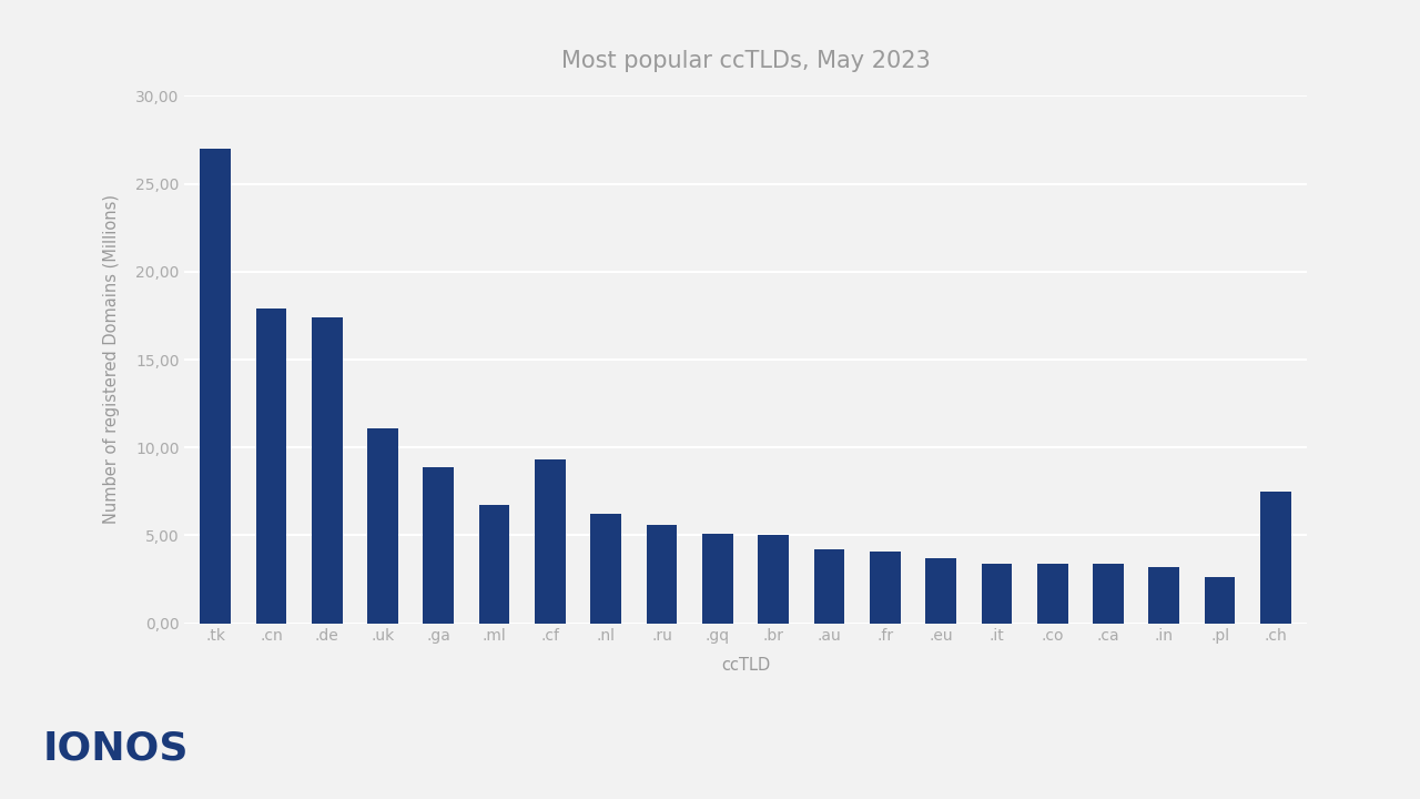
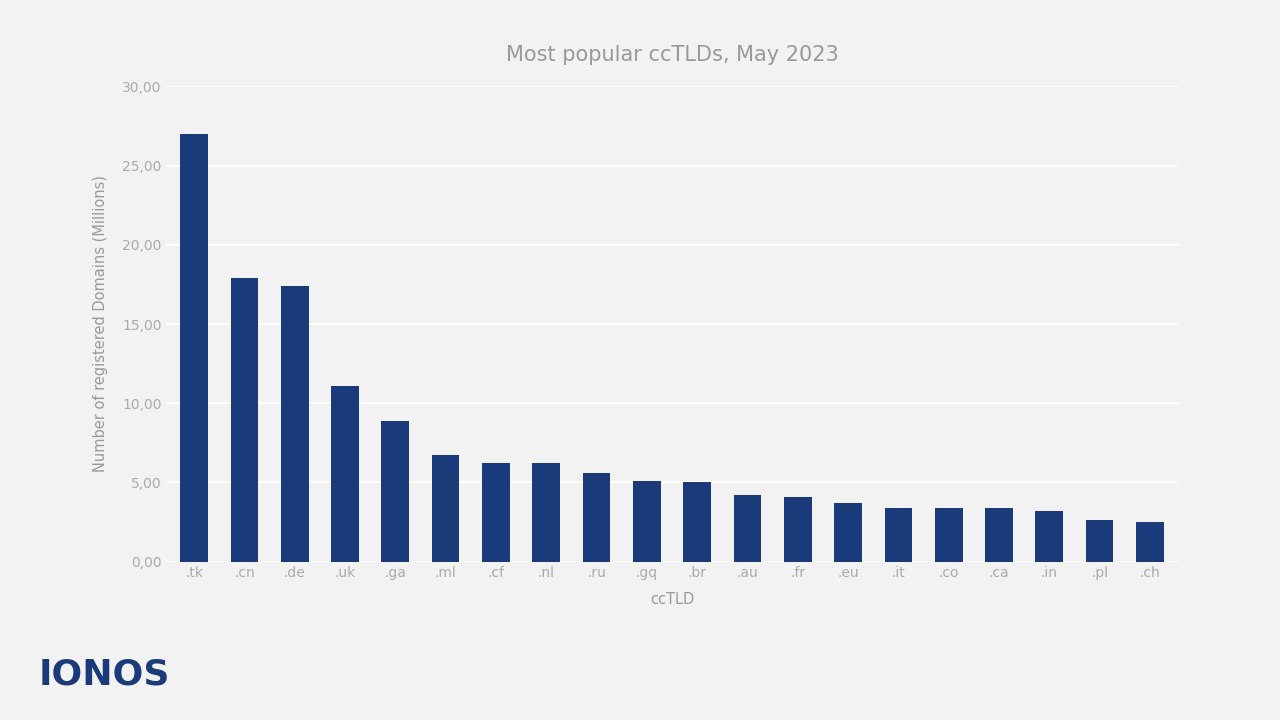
.cf: 9,3 -> 6,2
.ch: 7,5 -> 2,5
